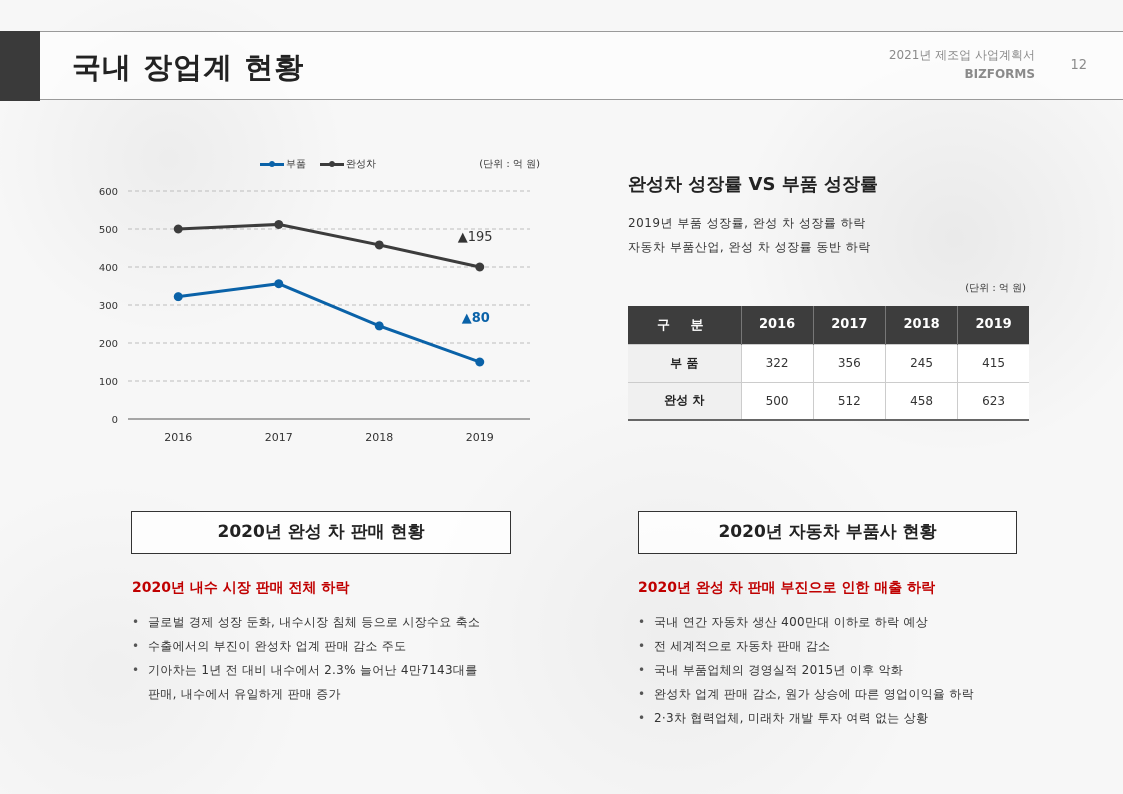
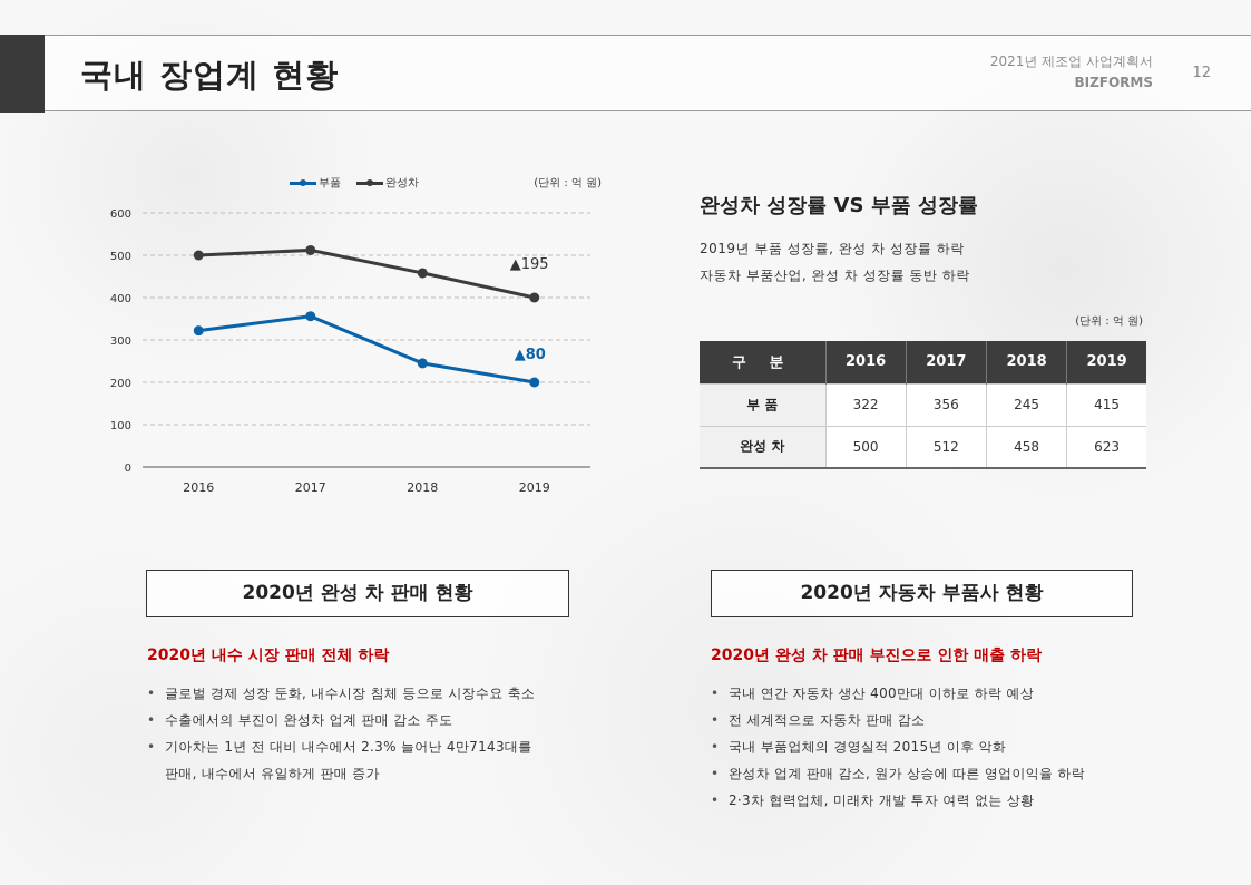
부품/2019: 150 -> 200
